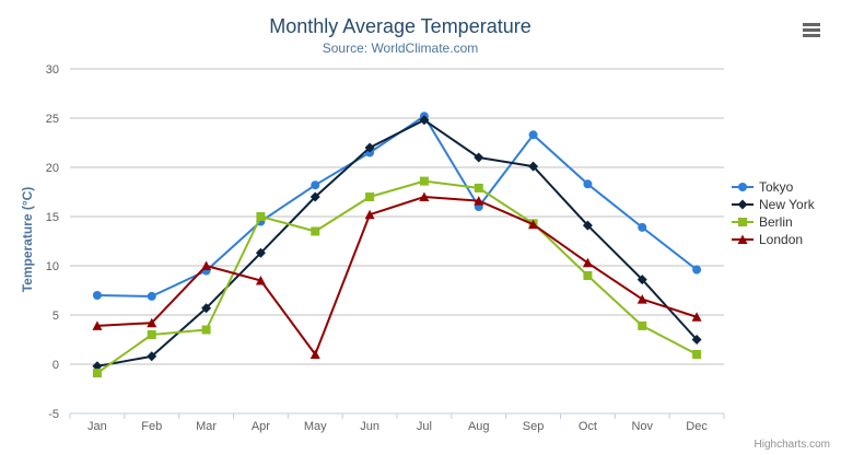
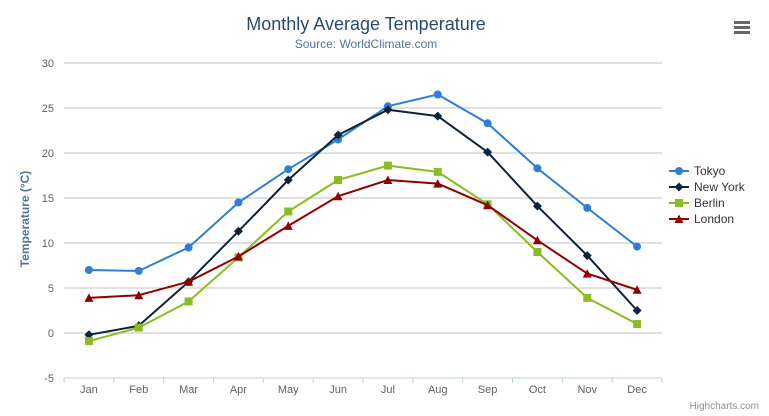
Berlin/Feb: 3 -> 1
London/Mar: 10 -> 6
Berlin/Apr: 15 -> 8
London/May: 1 -> 12
Tokyo/Aug: 16 -> 26
New York/Aug: 21 -> 24
